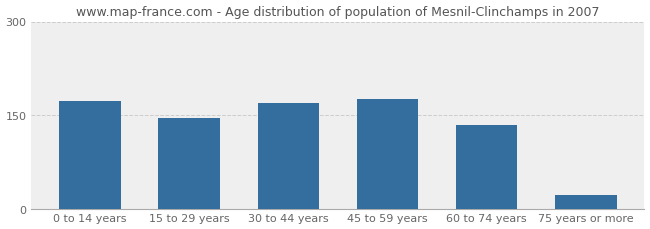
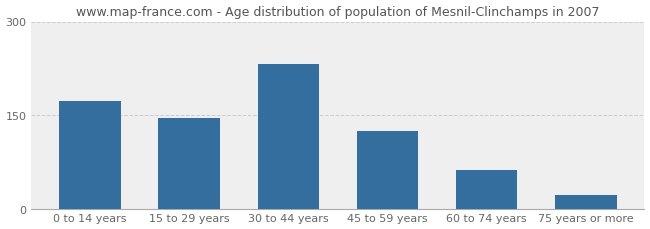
30 to 44 years: 170 -> 232
45 to 59 years: 176 -> 124
60 to 74 years: 134 -> 62
